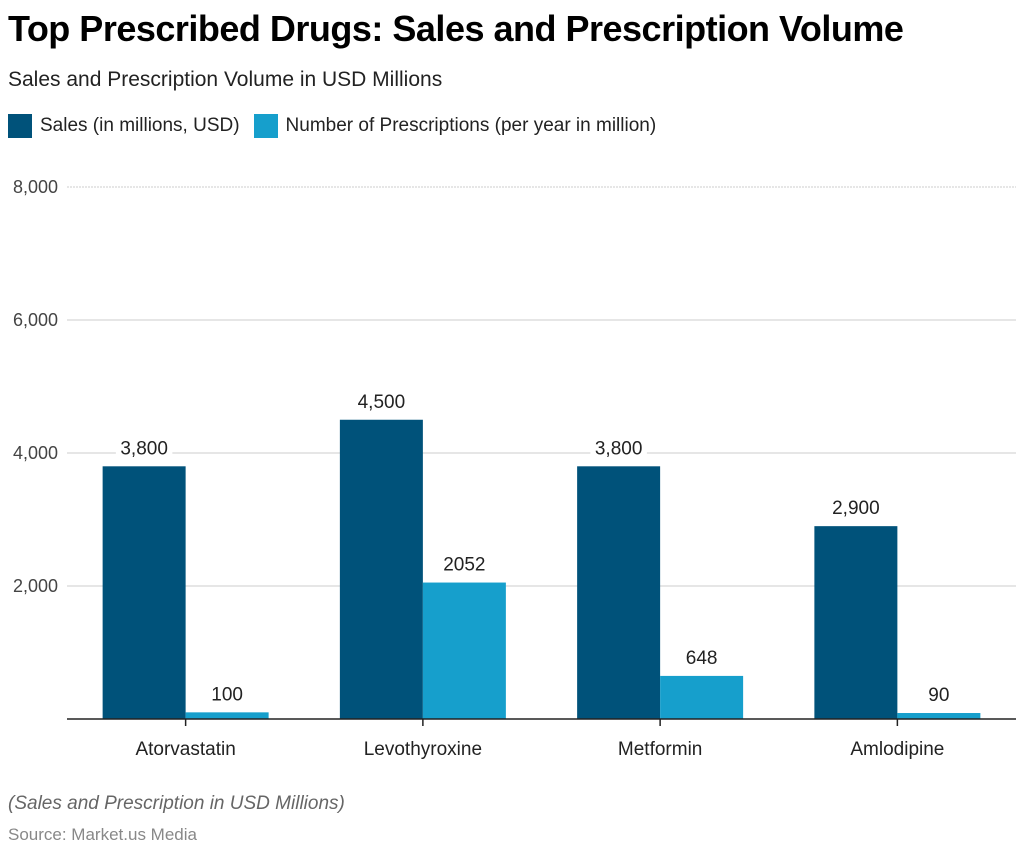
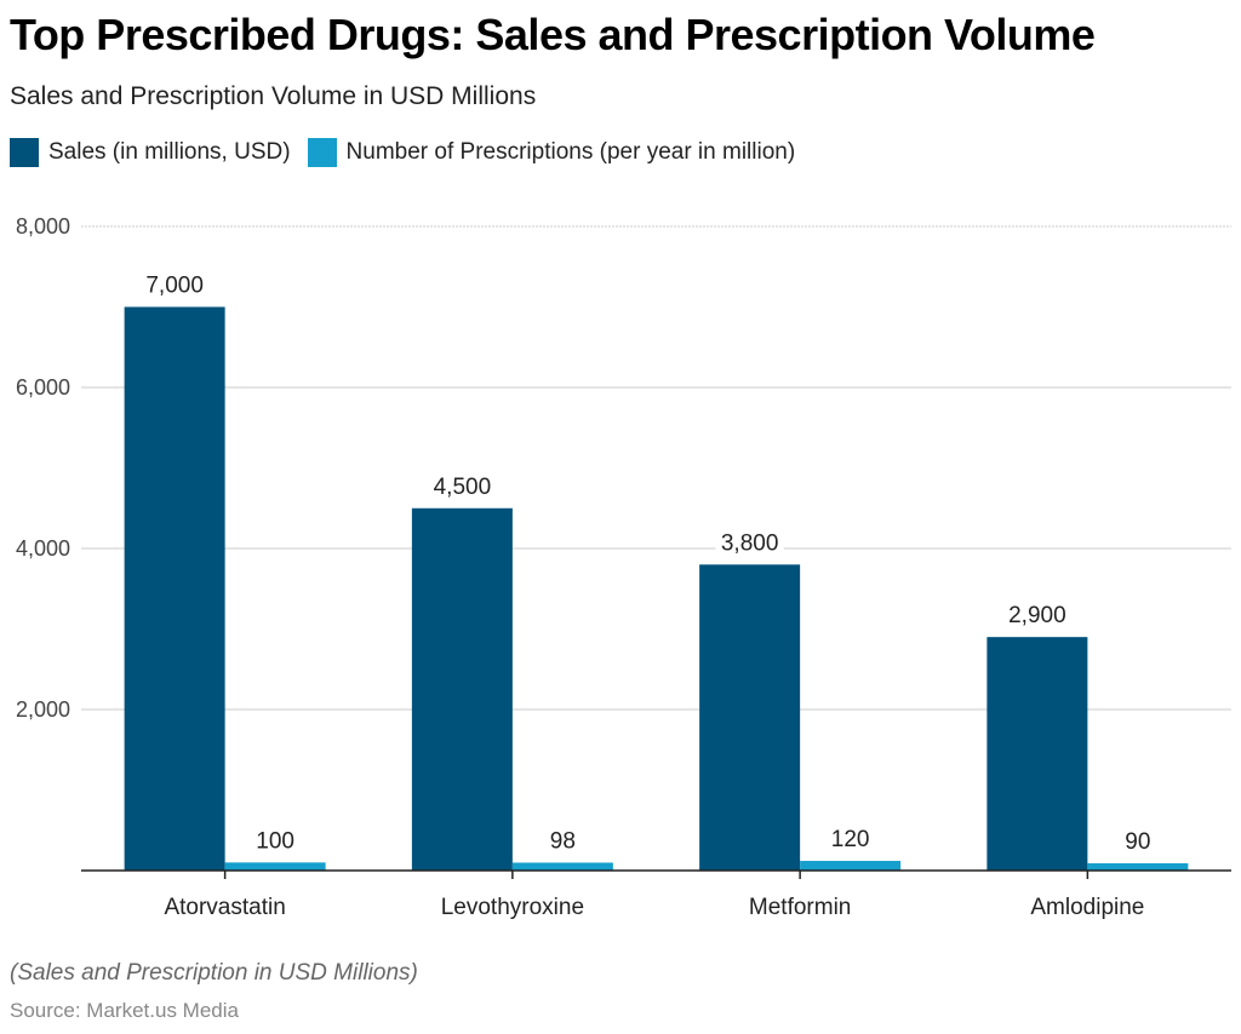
Sales (in millions, USD)/Atorvastatin: 3,800 -> 7,000
Number of Prescriptions (per year in million)/Levothyroxine: 2052 -> 98
Number of Prescriptions (per year in million)/Metformin: 648 -> 120
